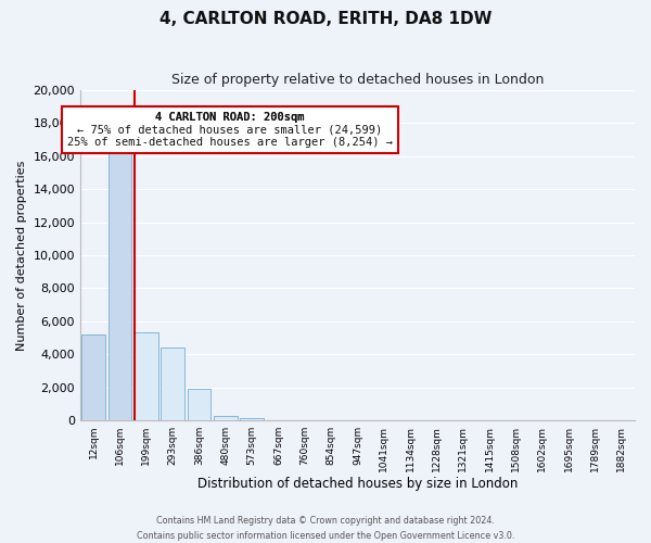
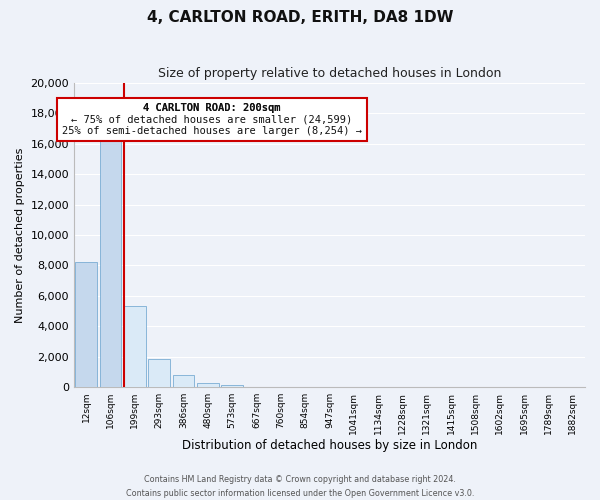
12sqm: 5,200 -> 8,200
293sqm: 4,400 -> 1,800
386sqm: 1,900 -> 800
